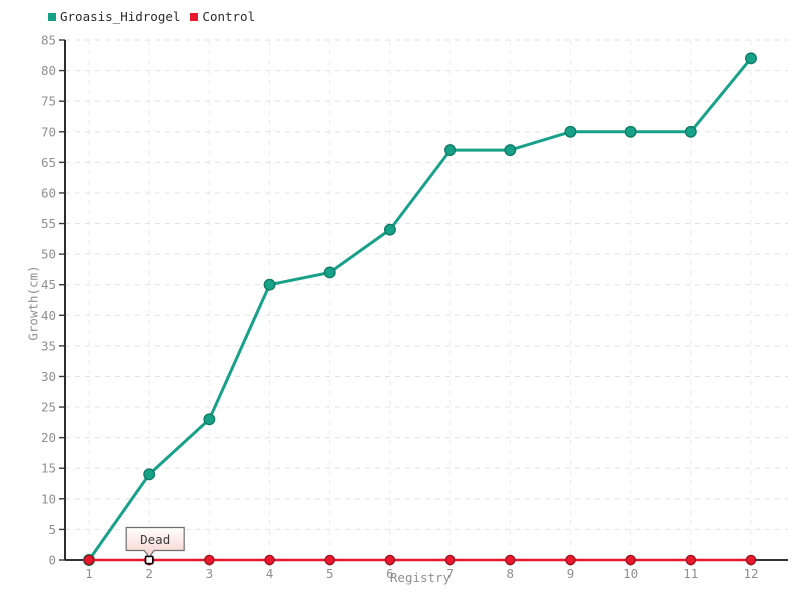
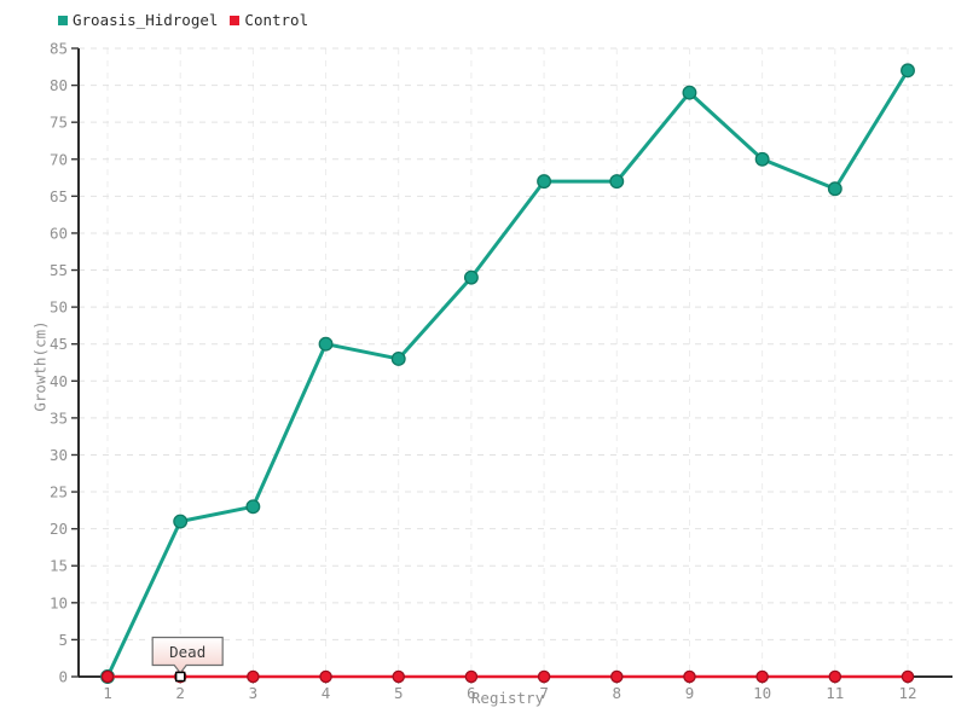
Groasis_Hidrogel/2: 14 -> 21
Groasis_Hidrogel/5: 47 -> 43
Groasis_Hidrogel/9: 70 -> 79
Groasis_Hidrogel/11: 70 -> 66
